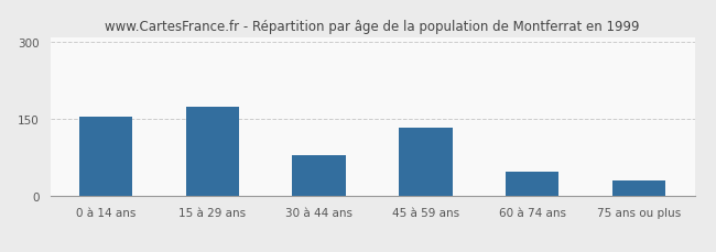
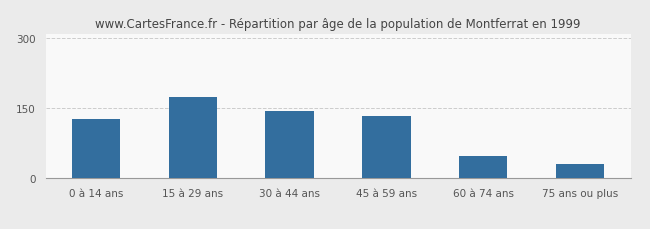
0 à 14 ans: 155 -> 128
30 à 44 ans: 80 -> 144
